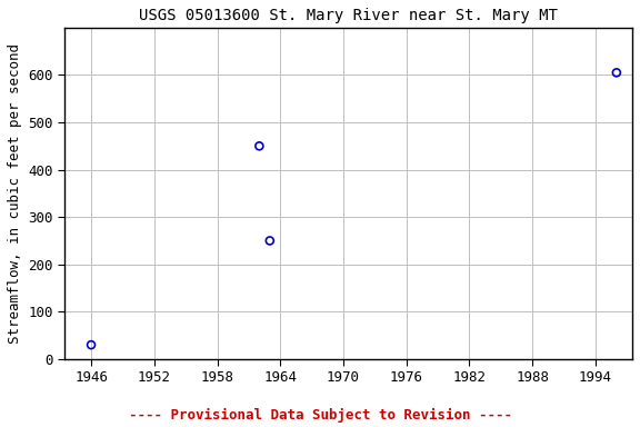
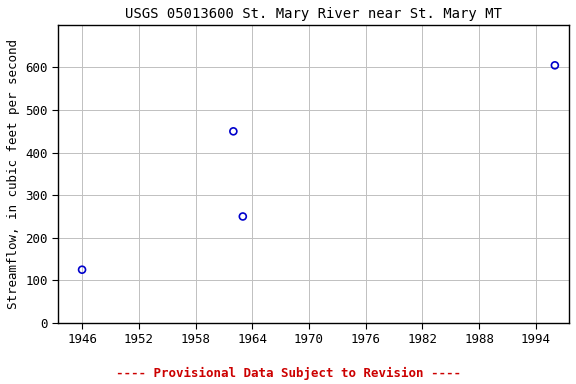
1946: 30 -> 125
